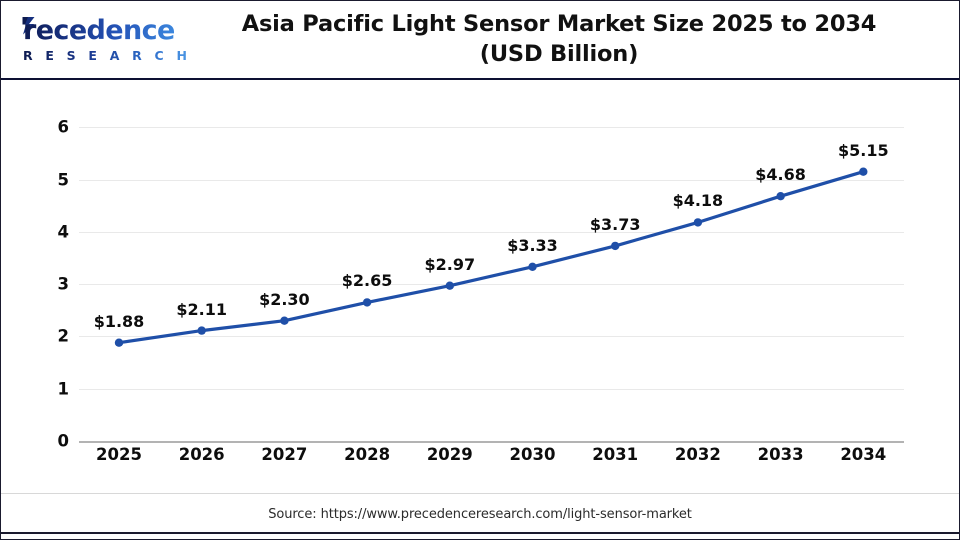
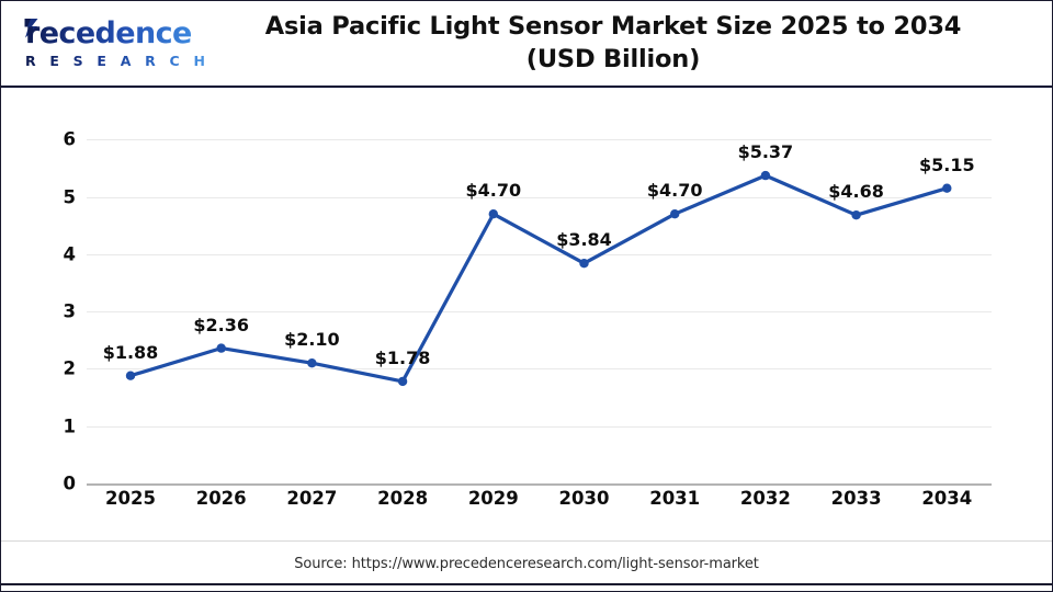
2026: $2.11 -> $2.36
2027: $2.30 -> $2.10
2028: $2.65 -> $1.78
2029: $2.97 -> $4.70
2030: $3.33 -> $3.84
2031: $3.73 -> $4.70
2032: $4.18 -> $5.37
